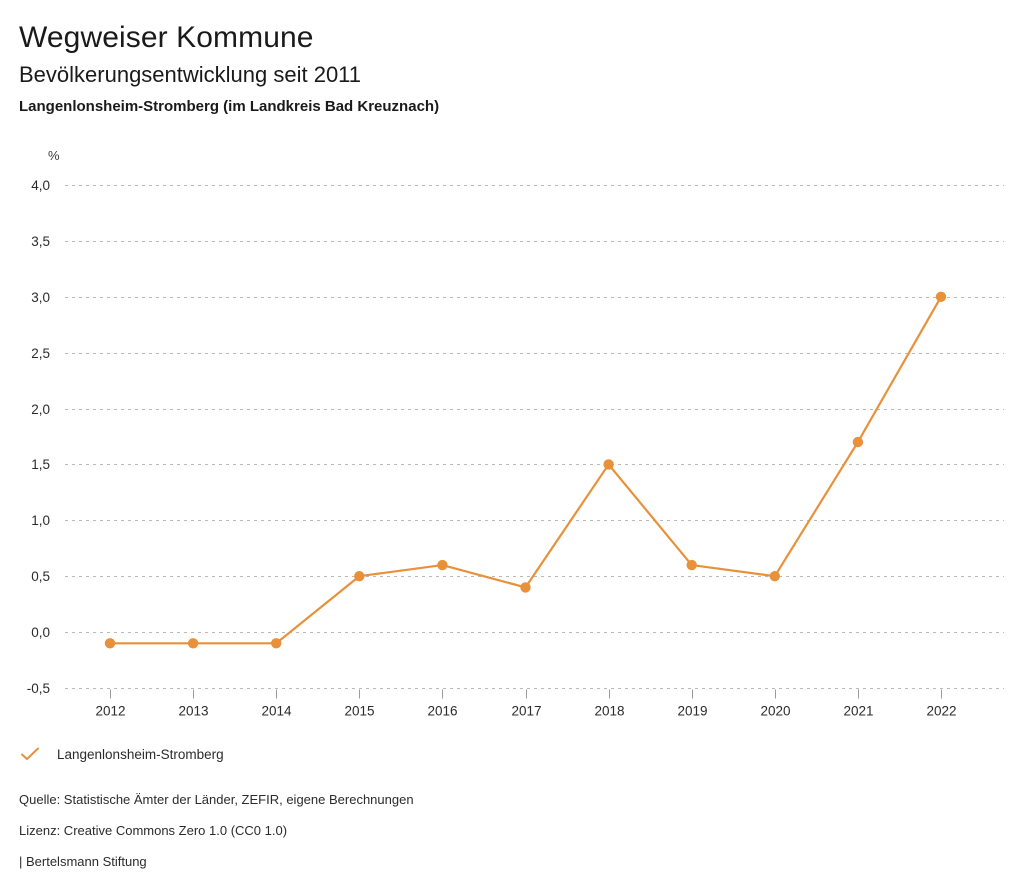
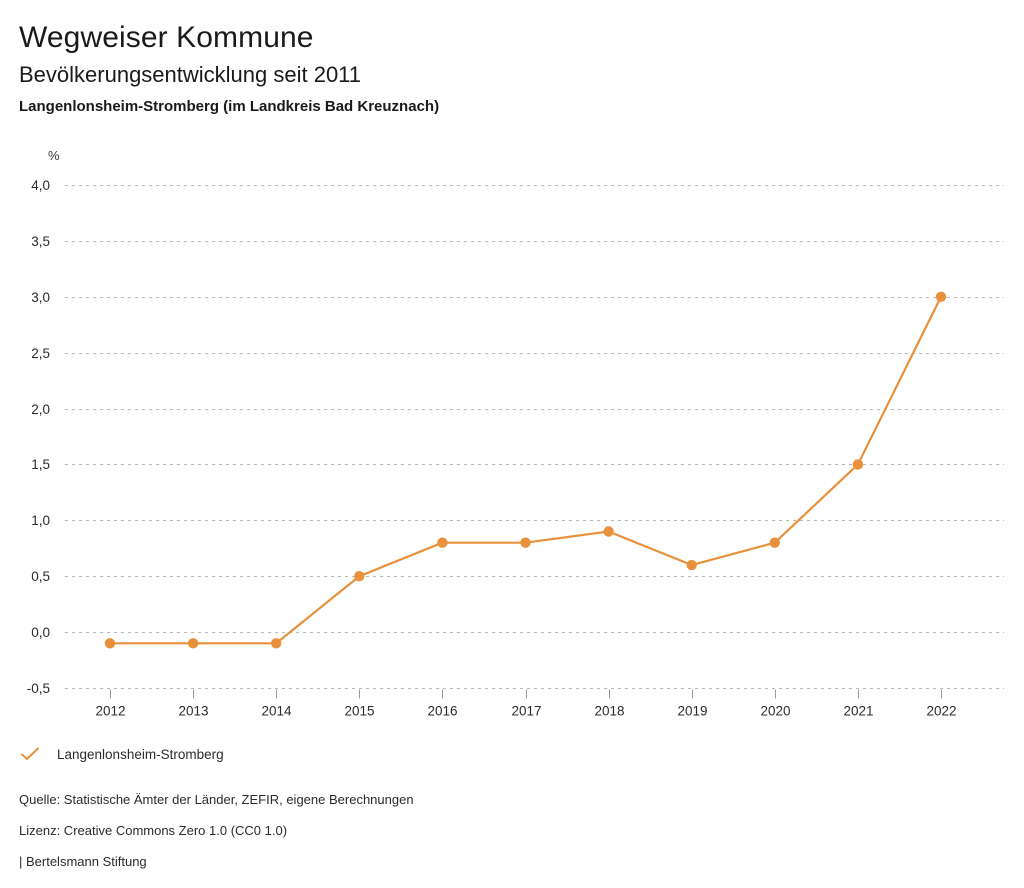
2016: 0,6 -> 0,8
2017: 0,4 -> 0,8
2018: 1,5 -> 0,9
2020: 0,5 -> 0,8
2021: 1,7 -> 1,5
